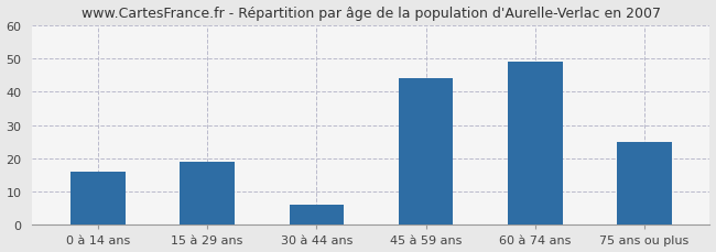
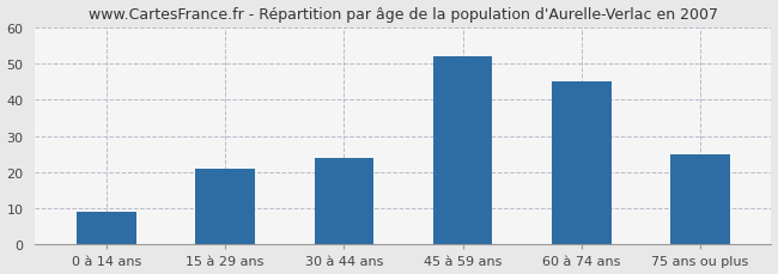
0 à 14 ans: 16 -> 9
15 à 29 ans: 19 -> 21
30 à 44 ans: 6 -> 24
45 à 59 ans: 44 -> 52
60 à 74 ans: 49 -> 45
